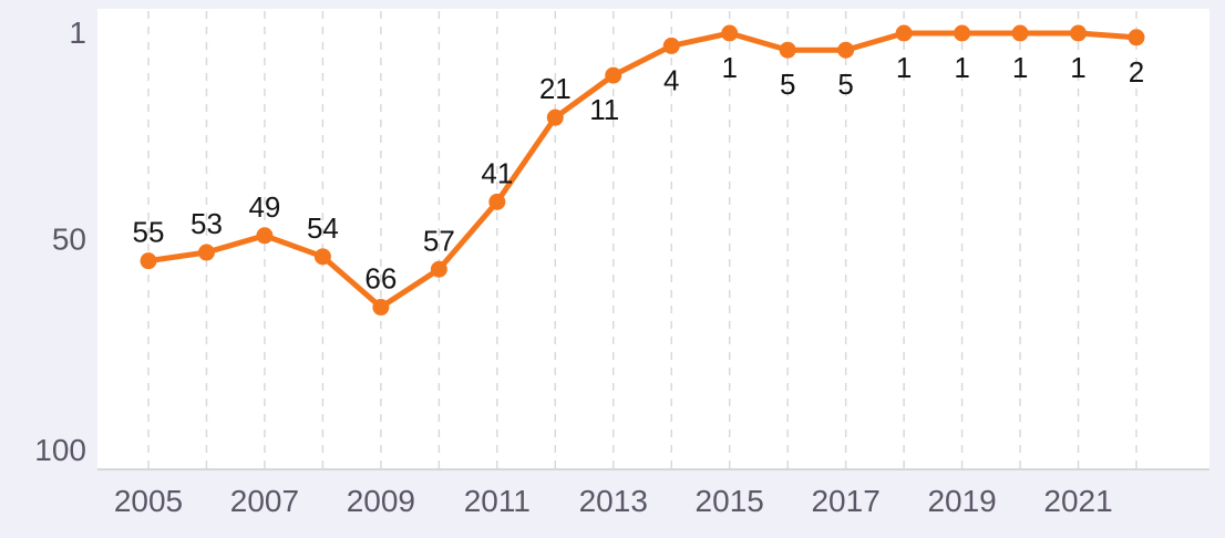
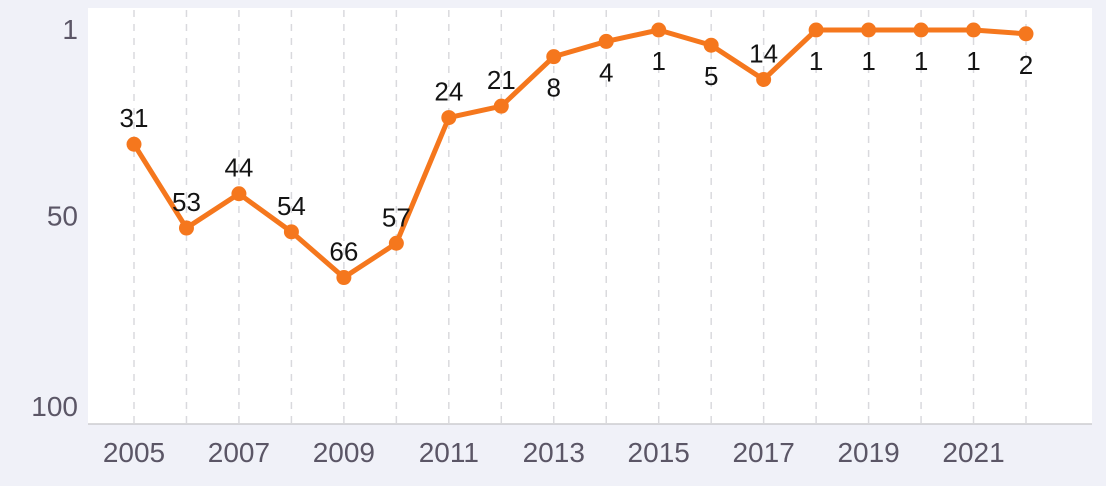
2005: 55 -> 31
2007: 49 -> 44
2011: 41 -> 24
2013: 11 -> 8
2017: 5 -> 14
